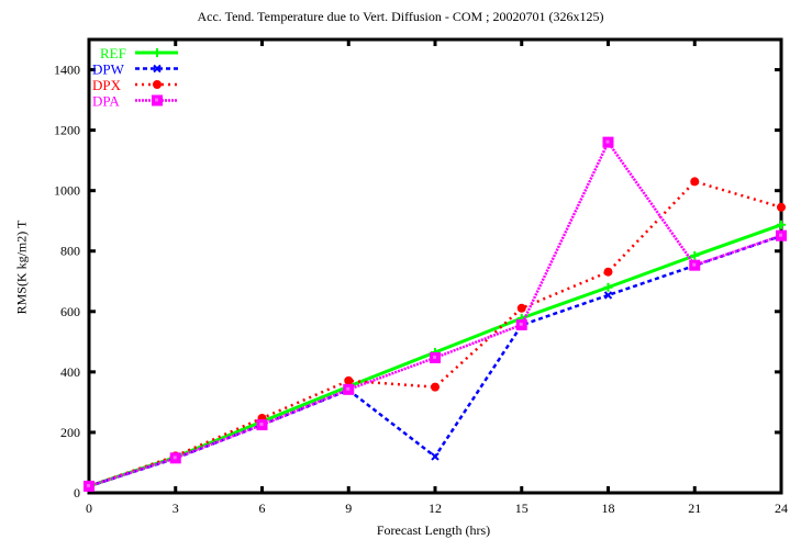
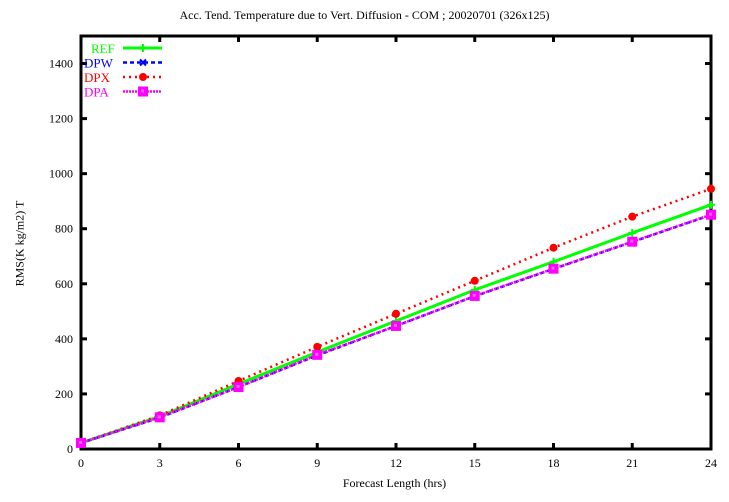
DPW/12: 120 -> 450
DPX/12: 350 -> 490
DPA/18: 1160 -> 660
DPX/21: 1030 -> 840
